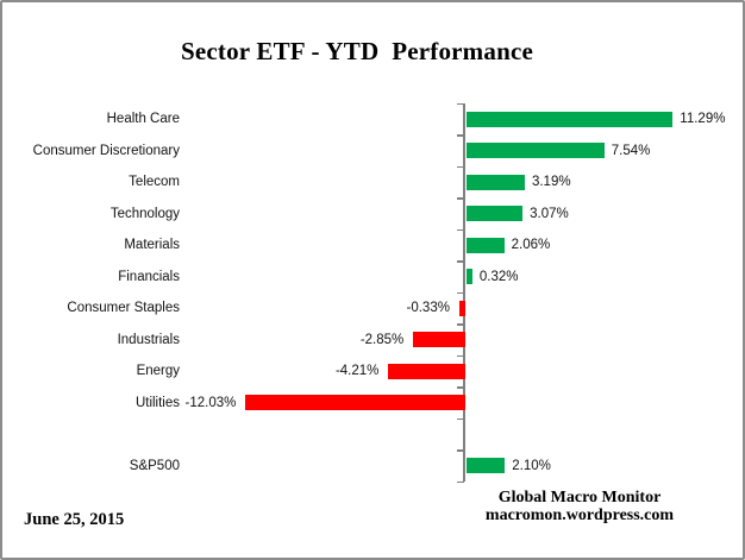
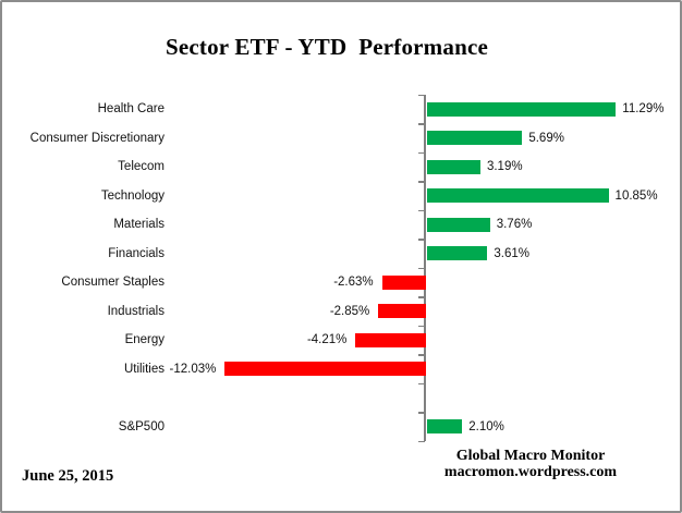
Consumer Discretionary: 7.54% -> 5.69%
Technology: 3.07% -> 10.85%
Materials: 2.06% -> 3.76%
Financials: 0.32% -> 3.61%
Consumer Staples: -0.33% -> -2.63%
